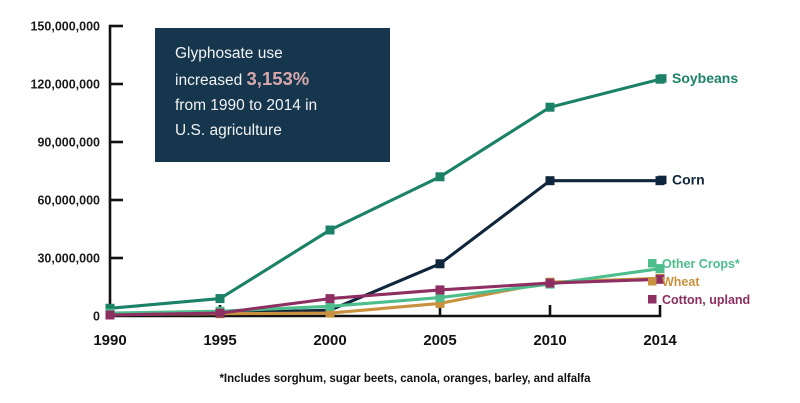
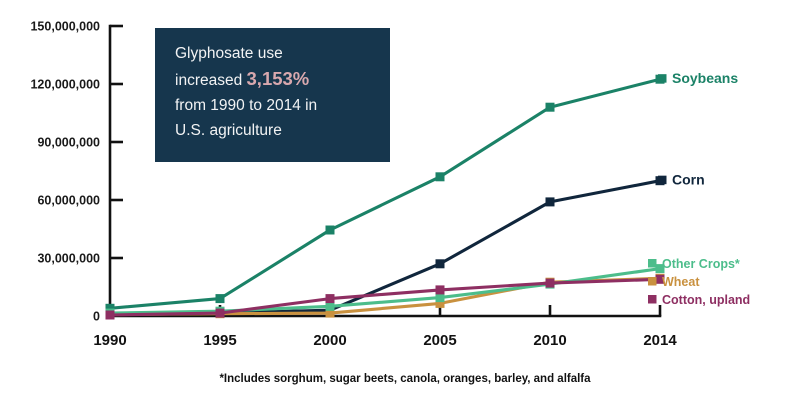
Corn/2010: 70000000 -> 59000000
